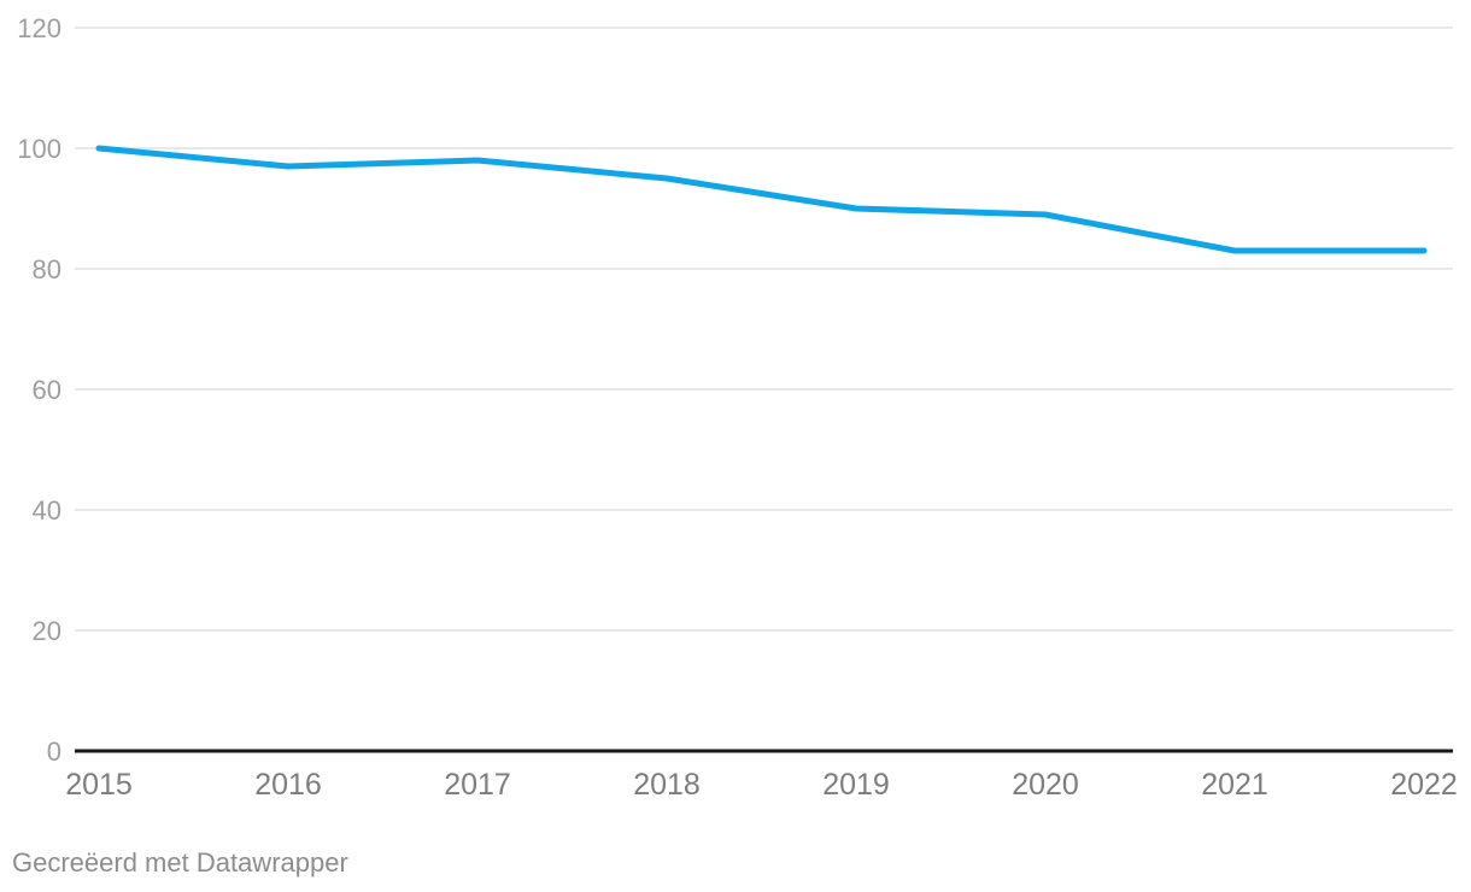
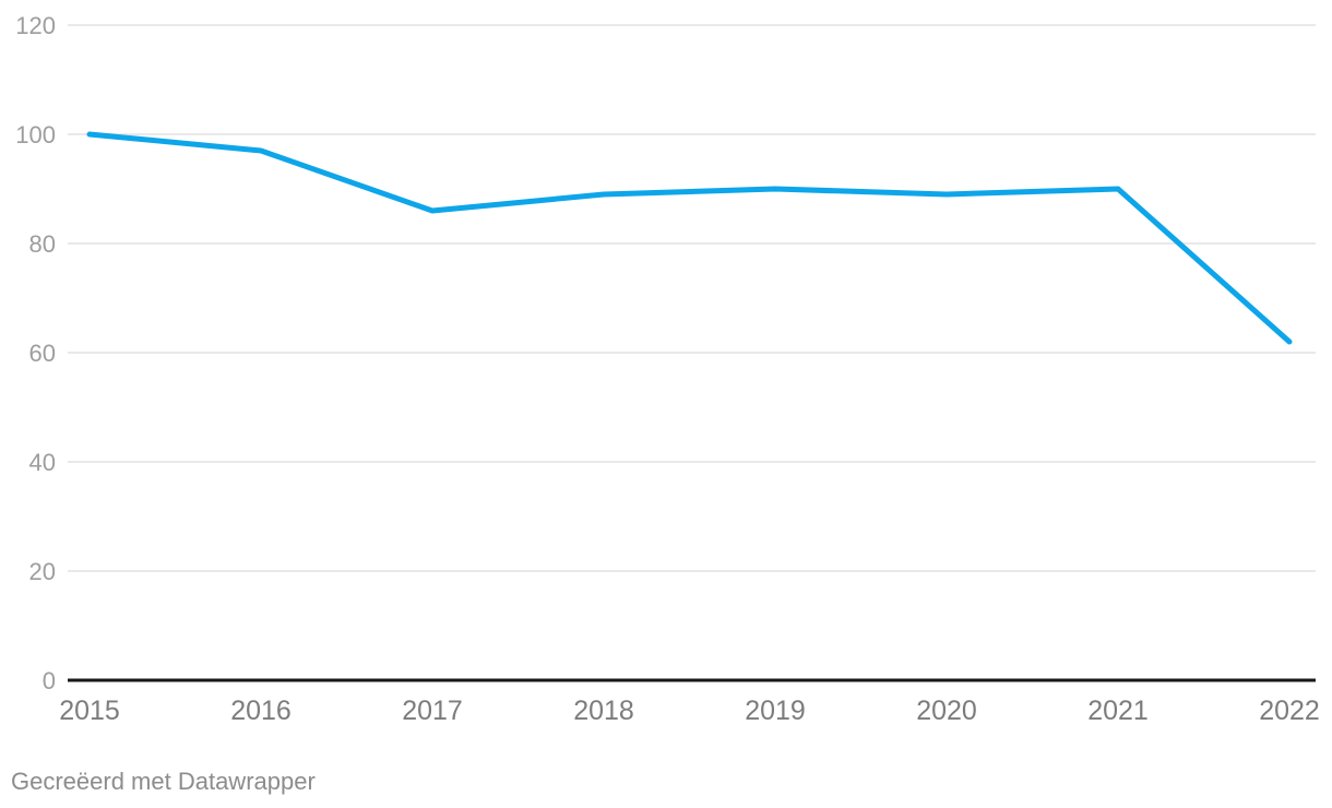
2017: 98 -> 86
2018: 95 -> 89
2021: 83 -> 90
2022: 83 -> 62
